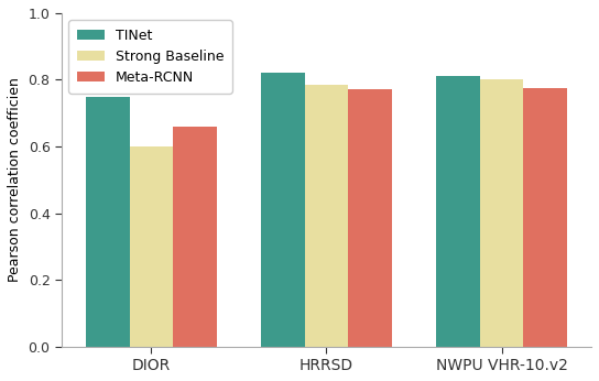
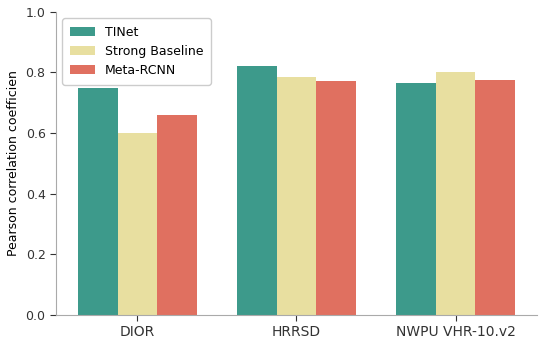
TINet/NWPU VHR-10.v2: 0.810 -> 0.765
